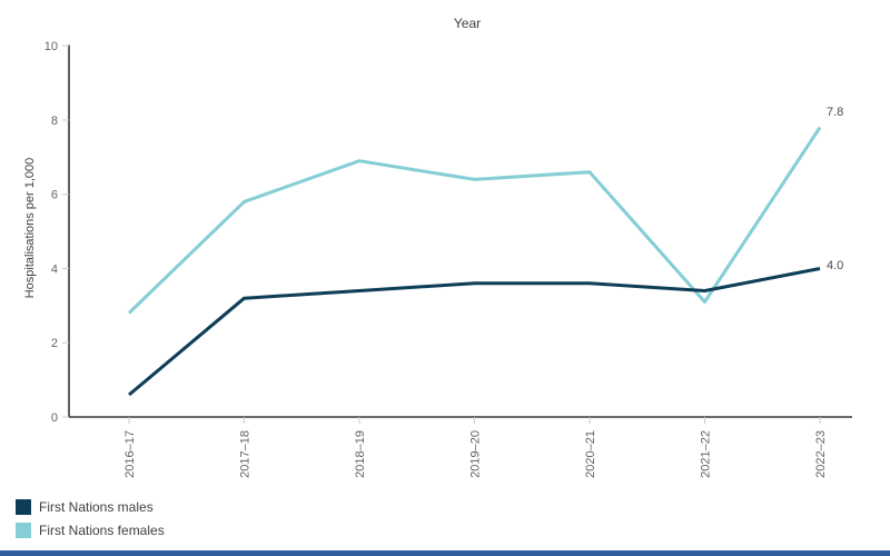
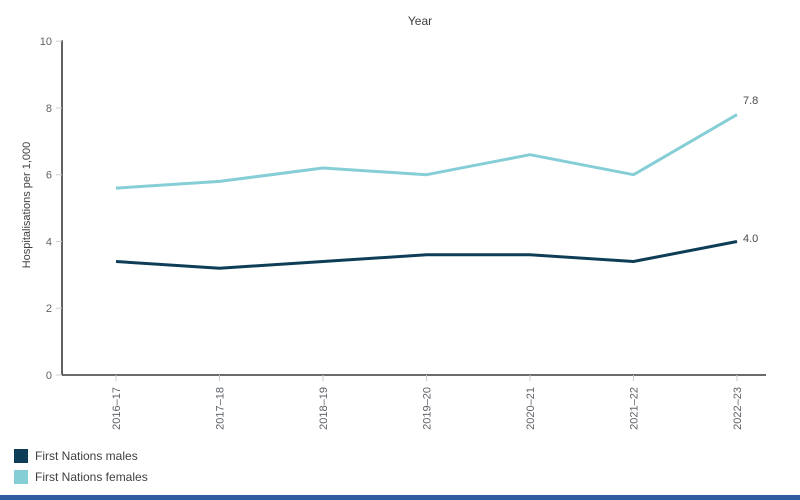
First Nations females/2016–17: 2.8 -> 5.6
First Nations males/2016–17: 0.6 -> 3.4
First Nations females/2018–19: 6.9 -> 6.2
First Nations females/2019–20: 6.4 -> 6.0
First Nations females/2021–22: 3.1 -> 6.0
